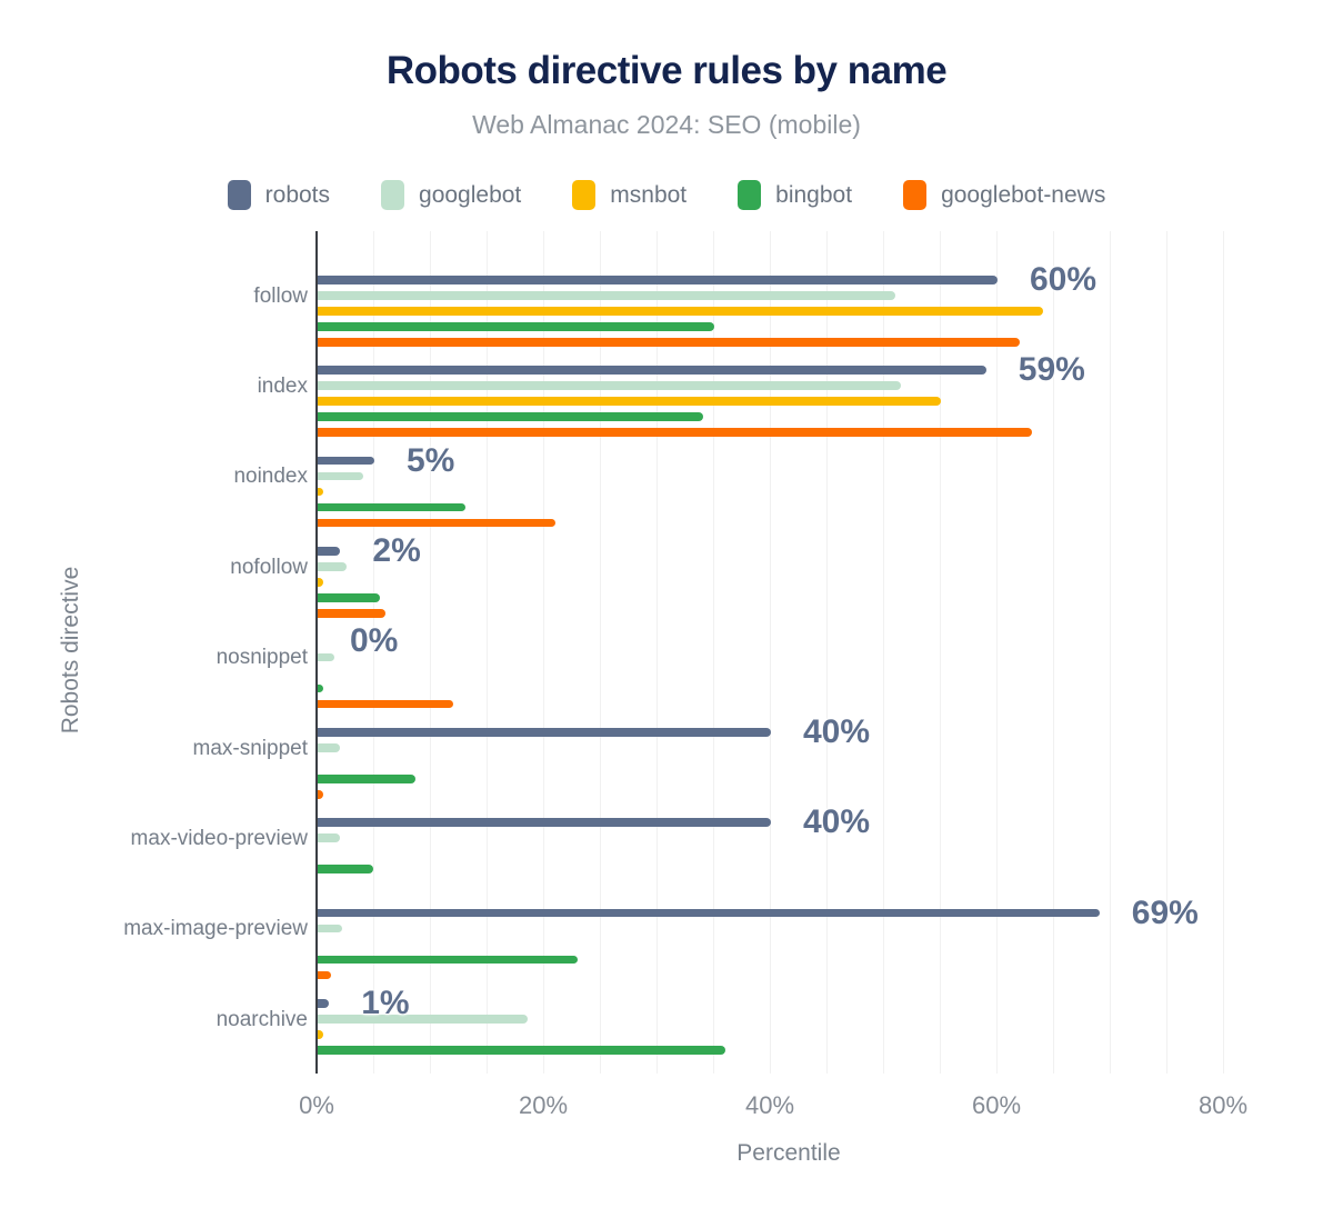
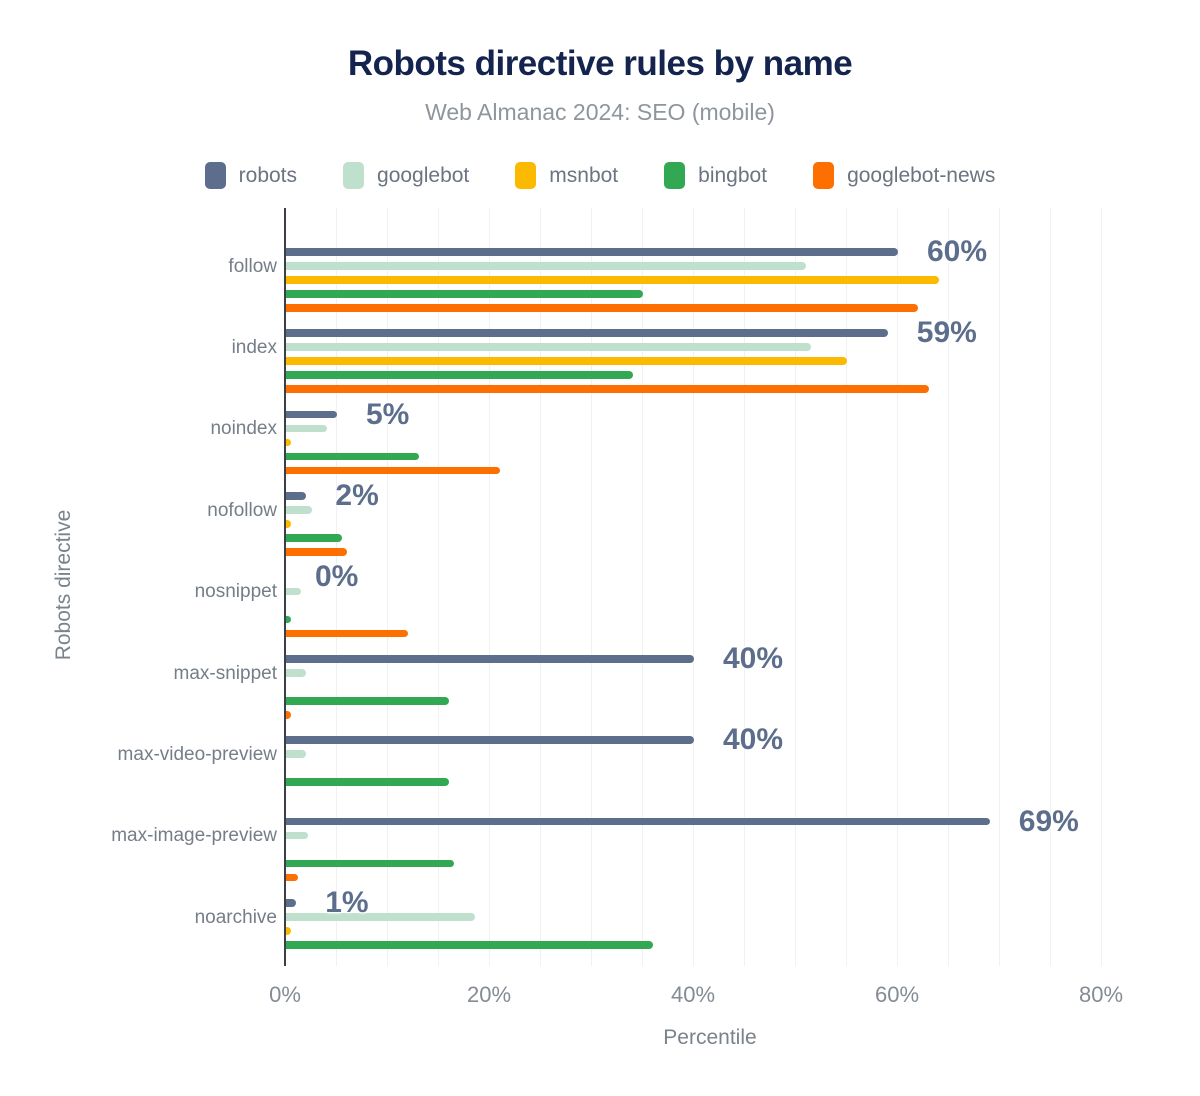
bingbot/max-snippet: 8.6% -> 16.0%
bingbot/max-video-preview: 4.9% -> 16.0%
bingbot/max-image-preview: 22.9% -> 16.5%
